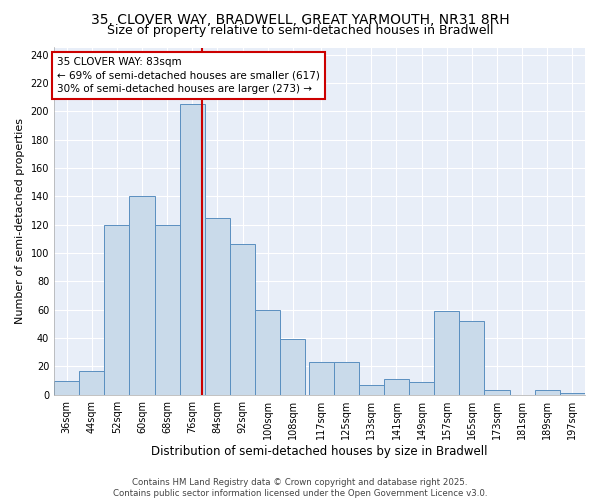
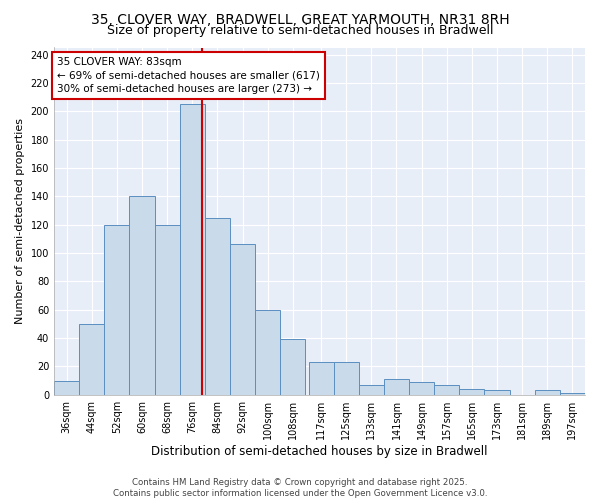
44sqm: 17 -> 50
157sqm: 59 -> 7
165sqm: 52 -> 4
